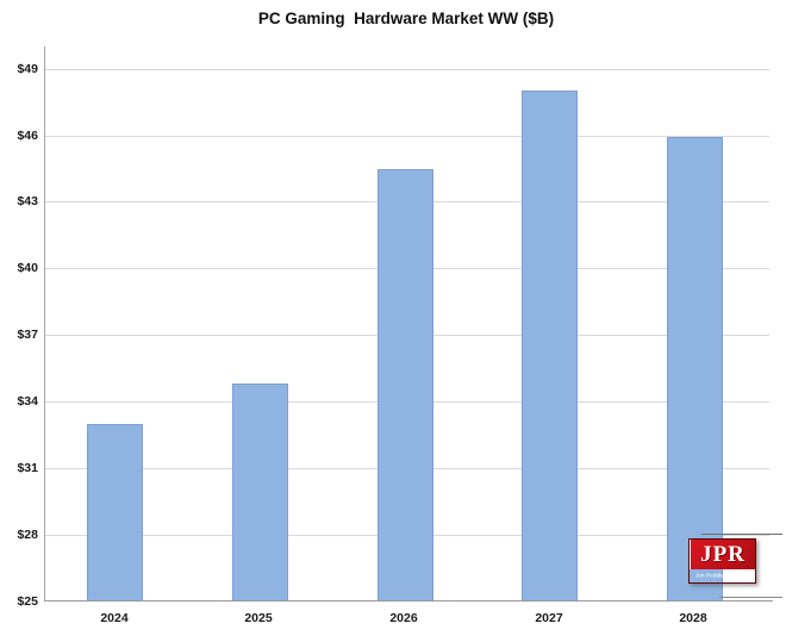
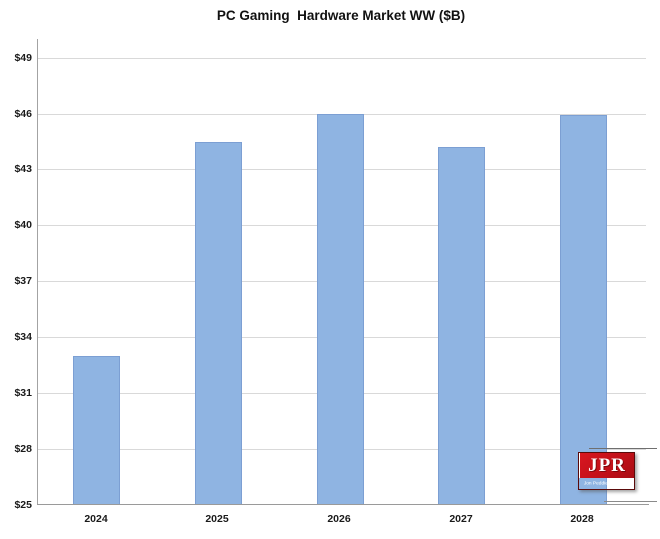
2025: $34.8 -> $44.5
2026: $44.5 -> $46.0
2027: $48.0 -> $44.2
